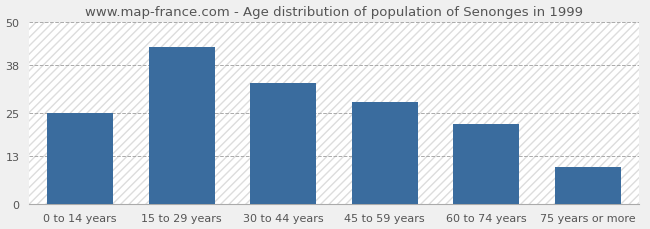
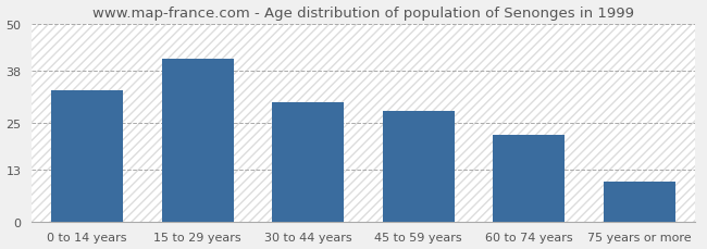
0 to 14 years: 25 -> 33
15 to 29 years: 43 -> 41
30 to 44 years: 33 -> 30
